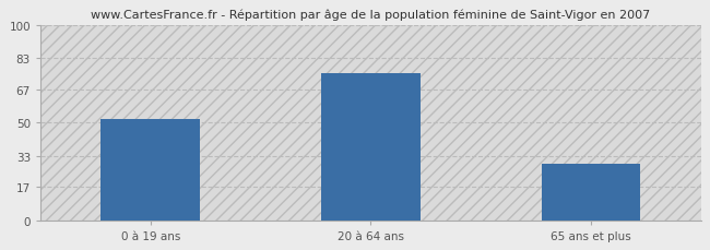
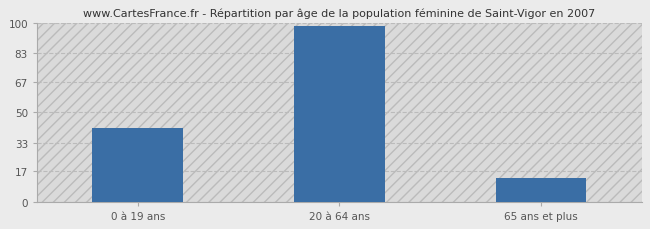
0 à 19 ans: 52 -> 41
20 à 64 ans: 75 -> 98
65 ans et plus: 29 -> 13
